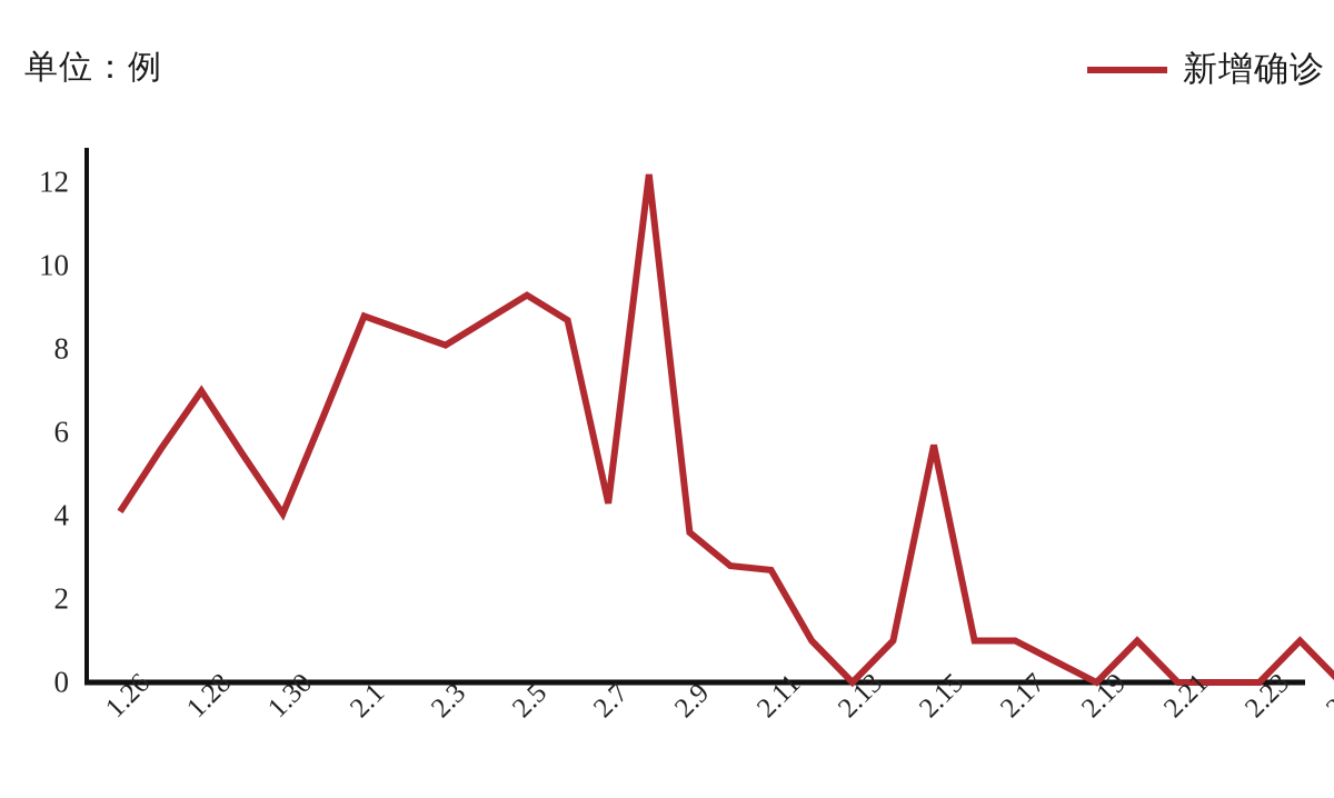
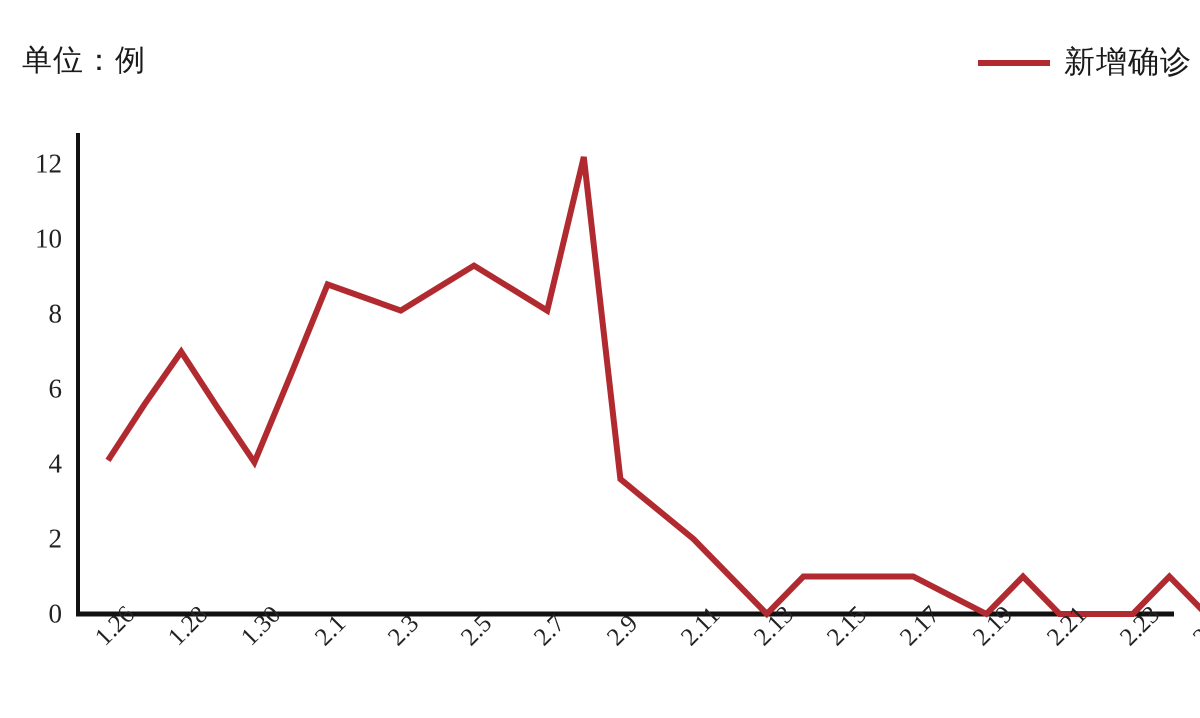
2.7: 4.3 -> 8.1
2.11: 2.7 -> 2.0
2.15: 5.7 -> 1.0
